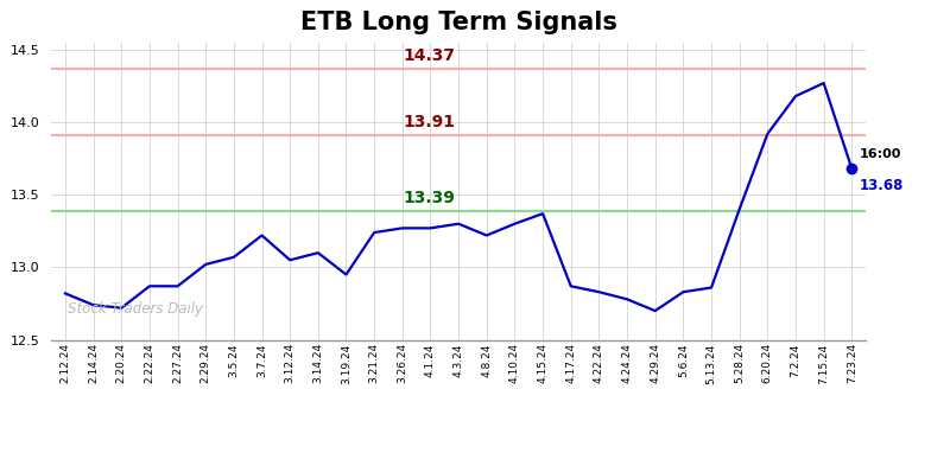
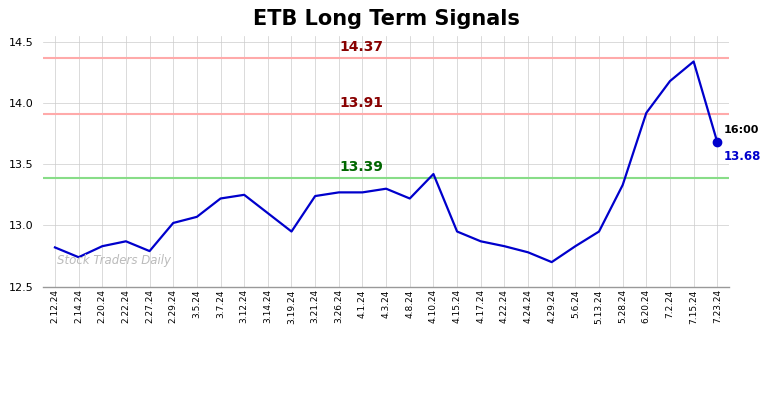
2.20.24: 12.72 -> 12.83
2.27.24: 12.87 -> 12.79
3.12.24: 13.05 -> 13.25
4.10.24: 13.30 -> 13.42
4.15.24: 13.37 -> 12.95
5.13.24: 12.86 -> 12.95
5.28.24: 13.40 -> 13.33
7.15.24: 14.27 -> 14.34
